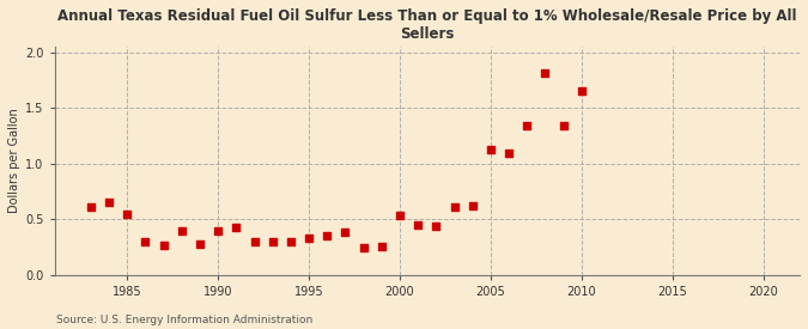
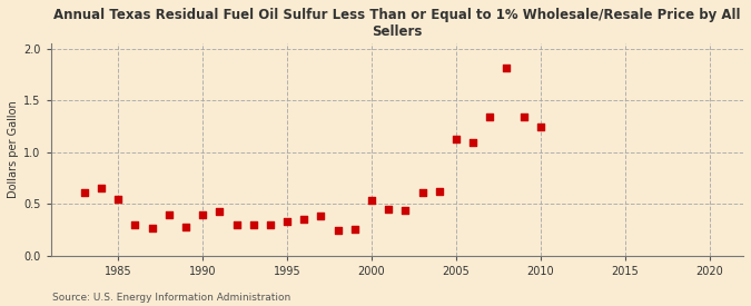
2010: 1.65 -> 1.24
